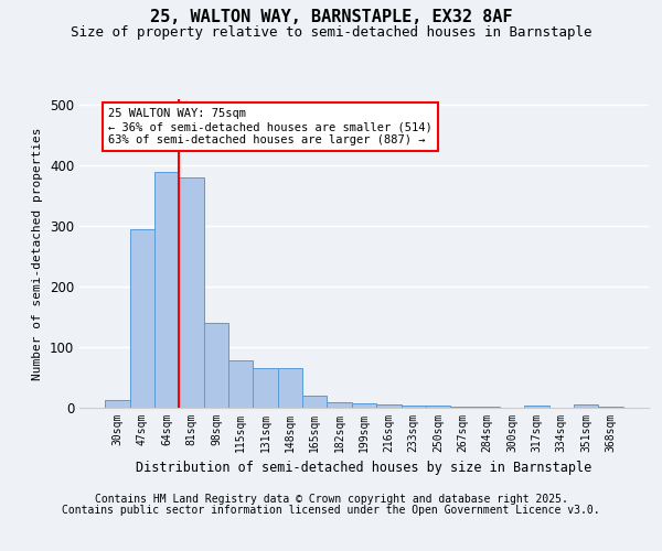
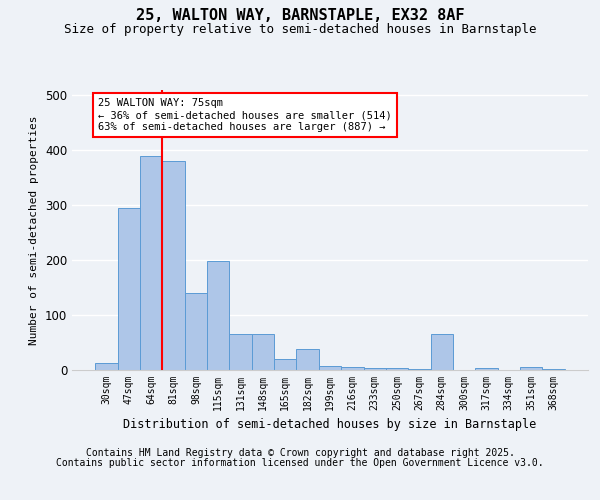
115sqm: 78 -> 198
182sqm: 9 -> 38
284sqm: 2 -> 66
